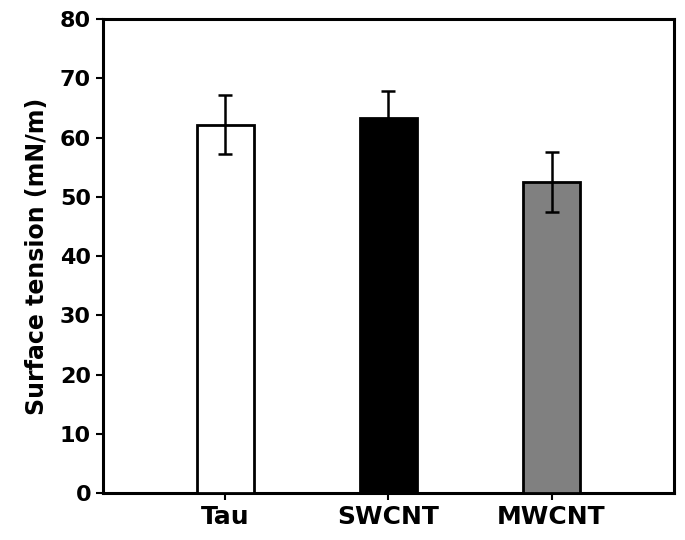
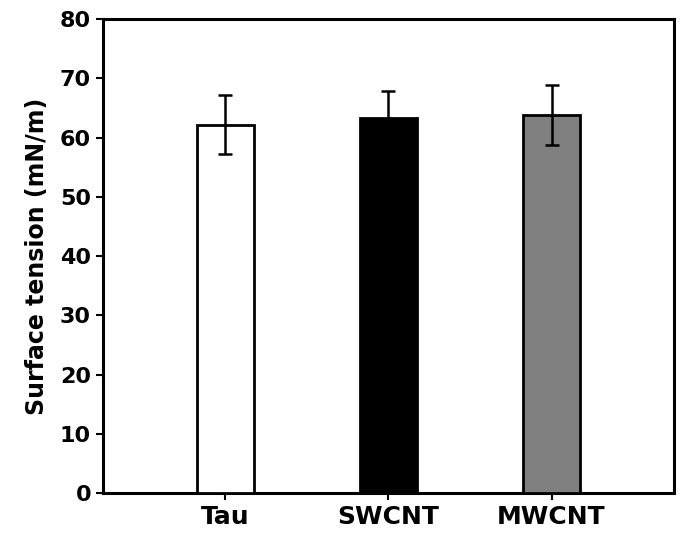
MWCNT: 52.5 -> 63.8
